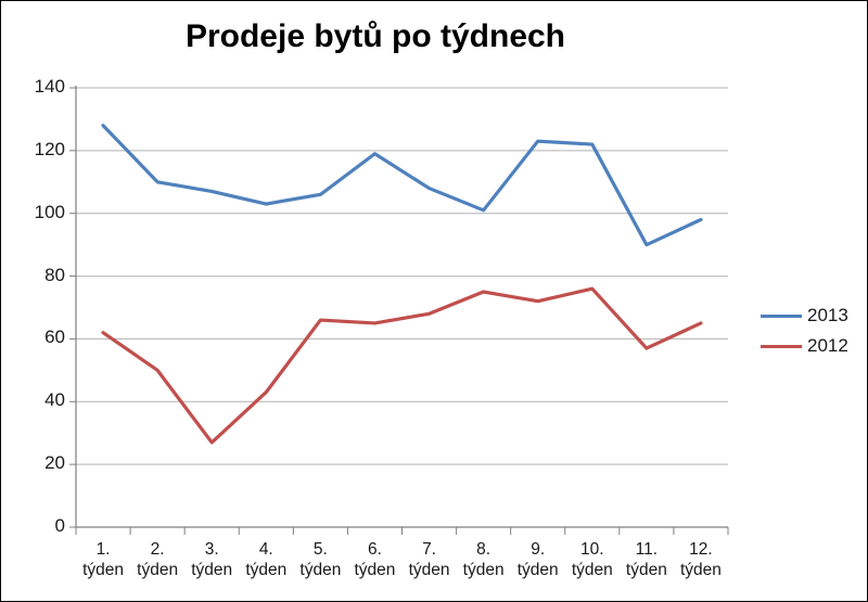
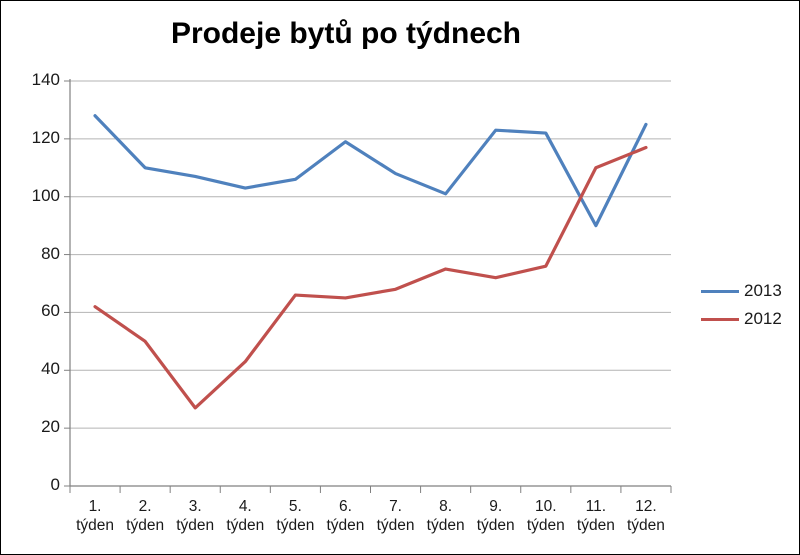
2012/11. týden: 57 -> 110
2013/12. týden: 98 -> 125
2012/12. týden: 65 -> 117
